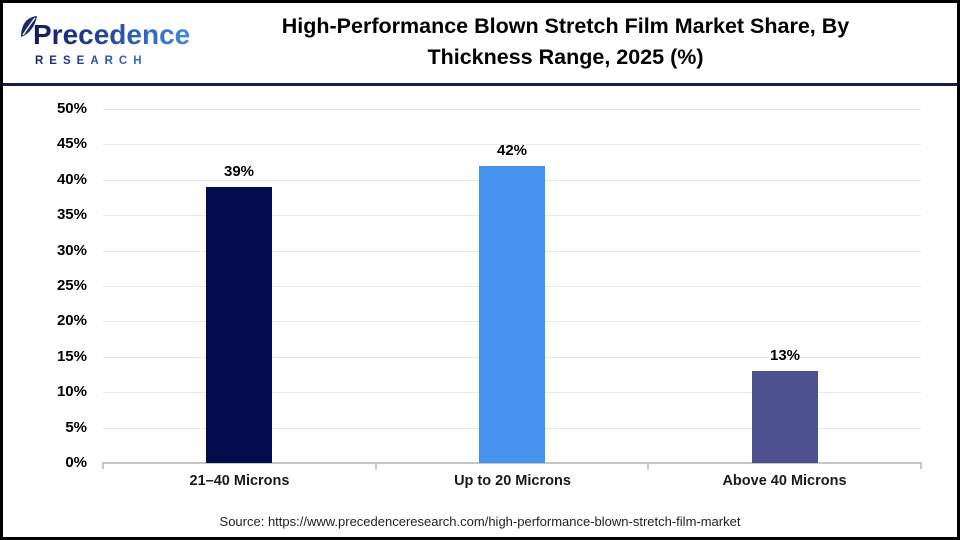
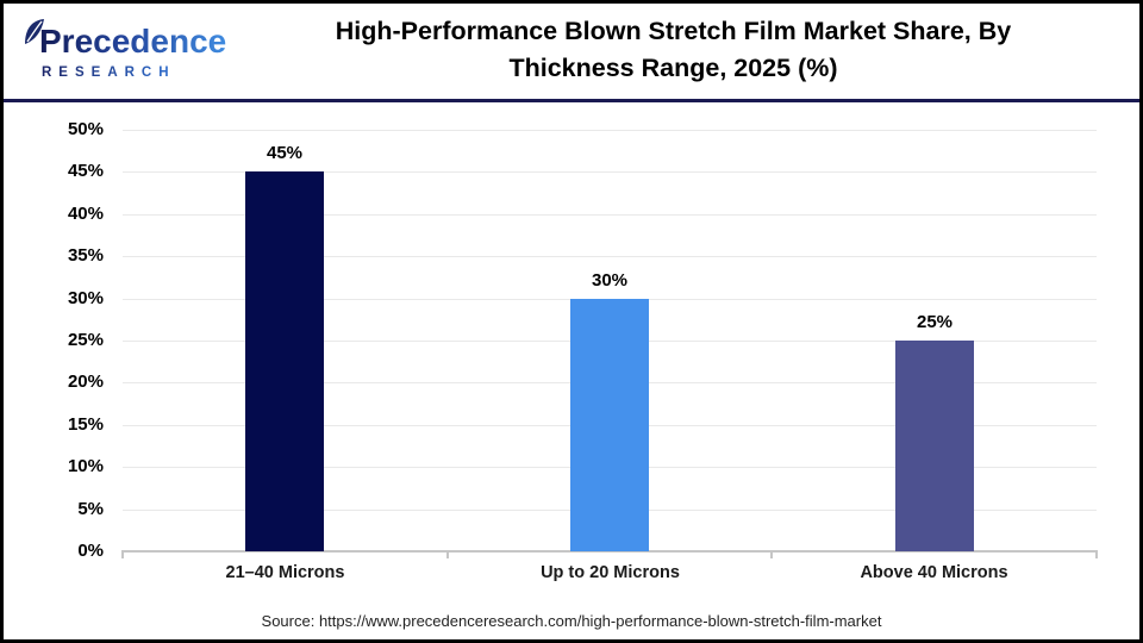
21–40 Microns: 39% -> 45%
Up to 20 Microns: 42% -> 30%
Above 40 Microns: 13% -> 25%
